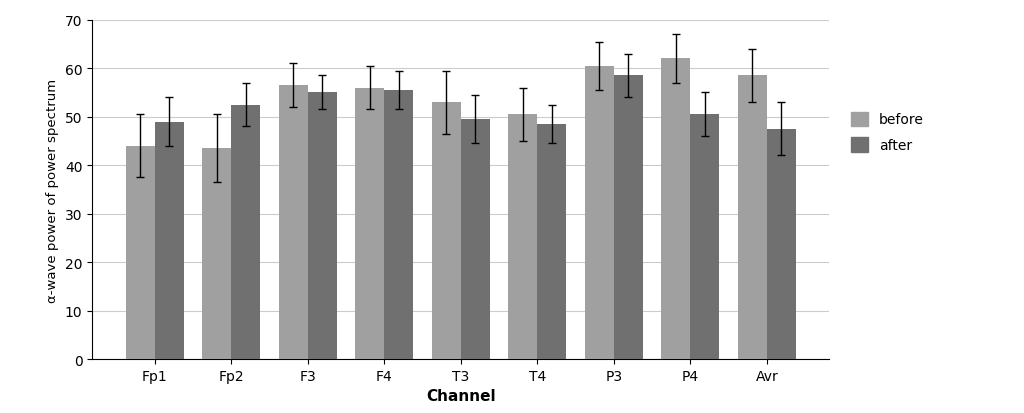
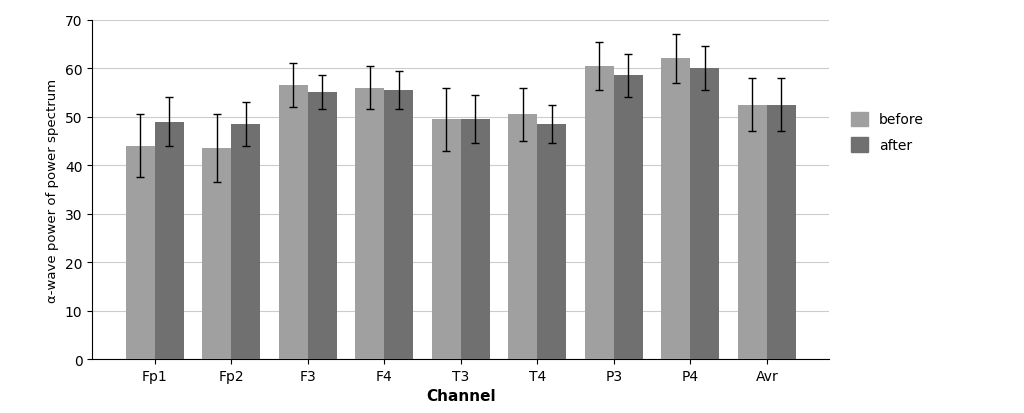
after/Fp2: 52.5 -> 48.5
before/T3: 53.0 -> 49.5
after/P4: 50.5 -> 60.0
before/Avr: 58.5 -> 52.5
after/Avr: 47.5 -> 52.5
